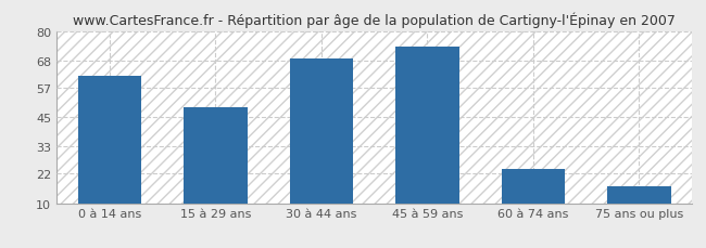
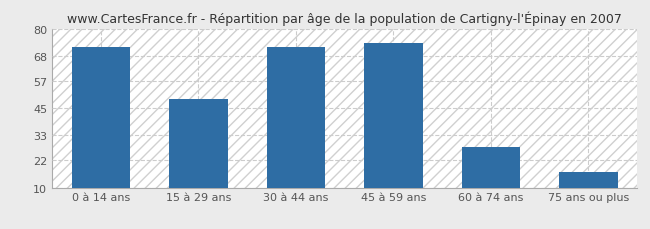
0 à 14 ans: 62 -> 72
30 à 44 ans: 69 -> 72
60 à 74 ans: 24 -> 28
